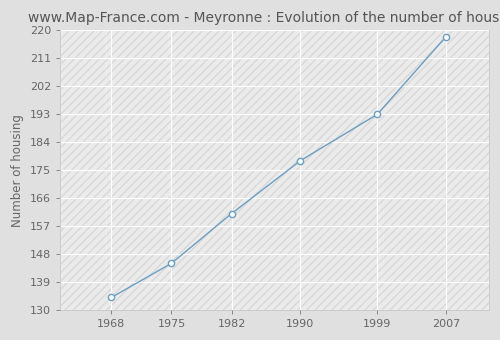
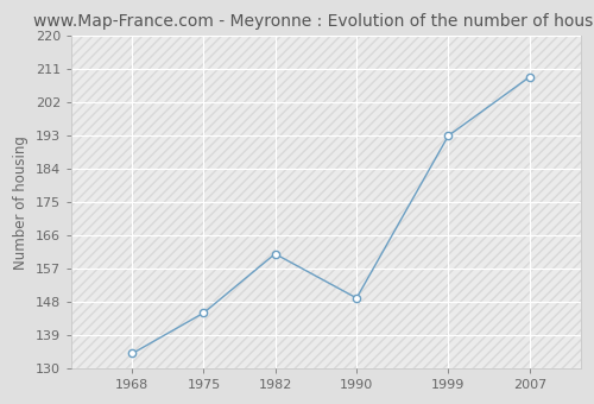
1990: 178 -> 149
2007: 218 -> 209
